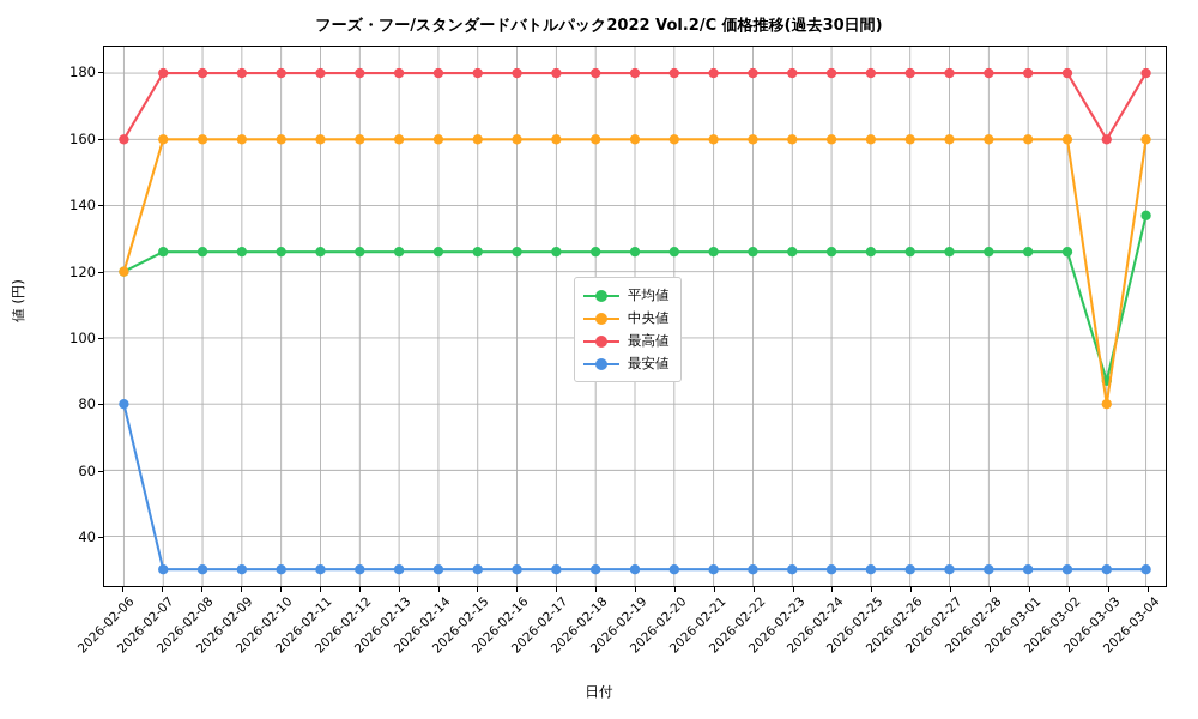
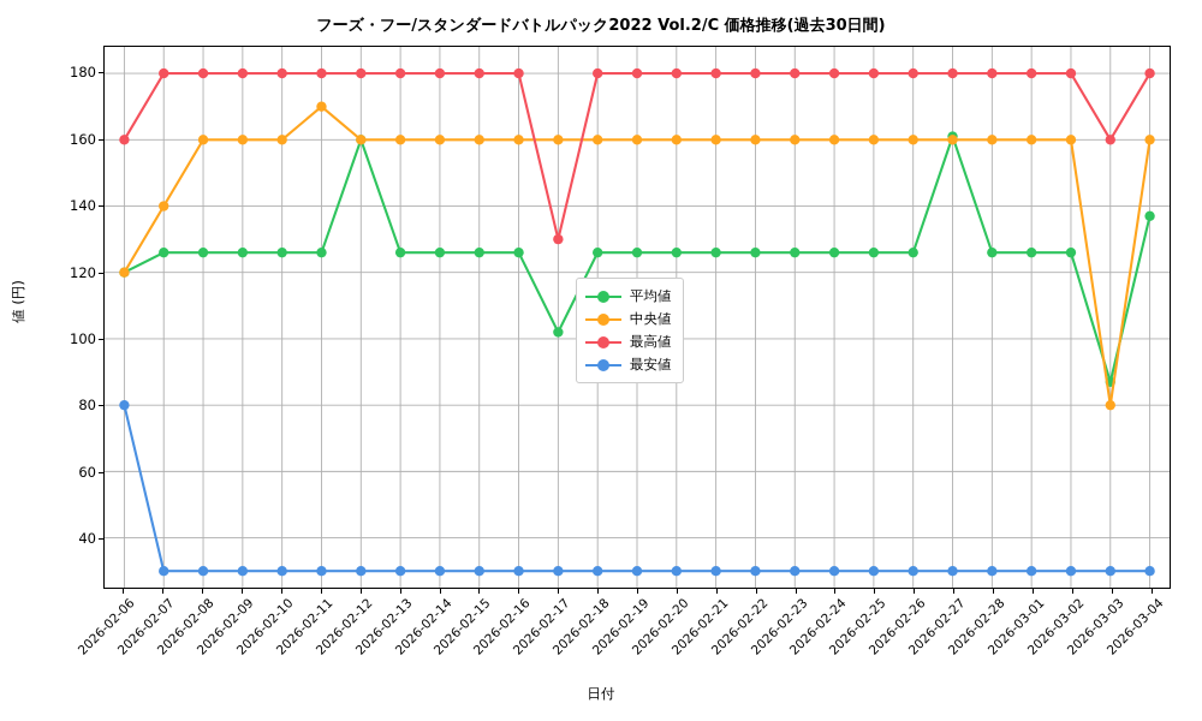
中央値/2026-02-07: 160 -> 140
中央値/2026-02-11: 160 -> 170
平均値/2026-02-12: 126 -> 160
平均値/2026-02-17: 126 -> 102
最高値/2026-02-17: 180 -> 130
平均値/2026-02-27: 126 -> 161
